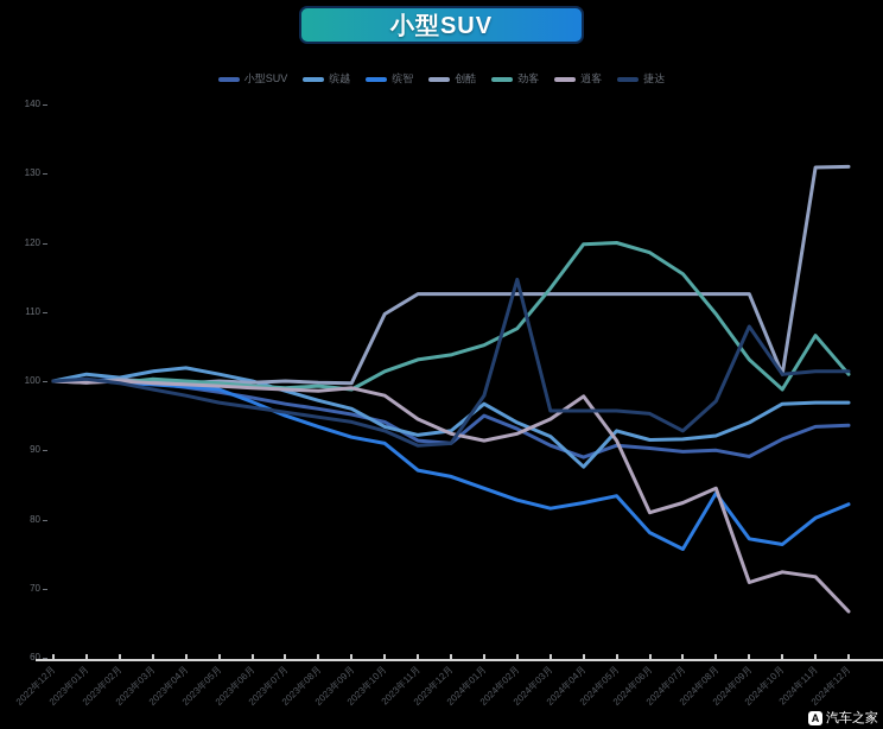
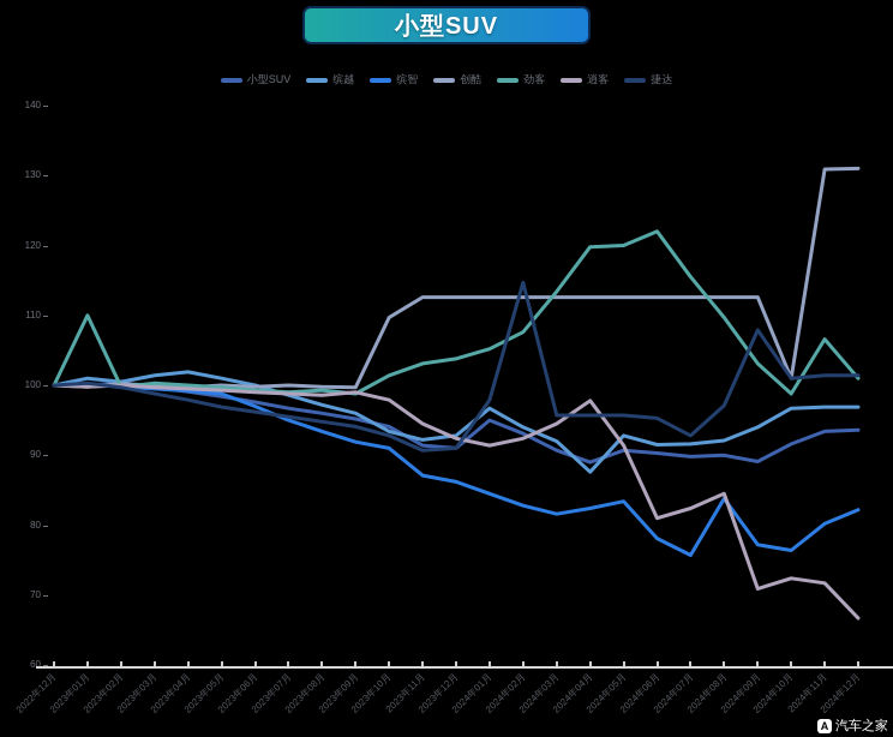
劲客/2023年01月: 100 -> 110
劲客/2024年06月: 119 -> 122
